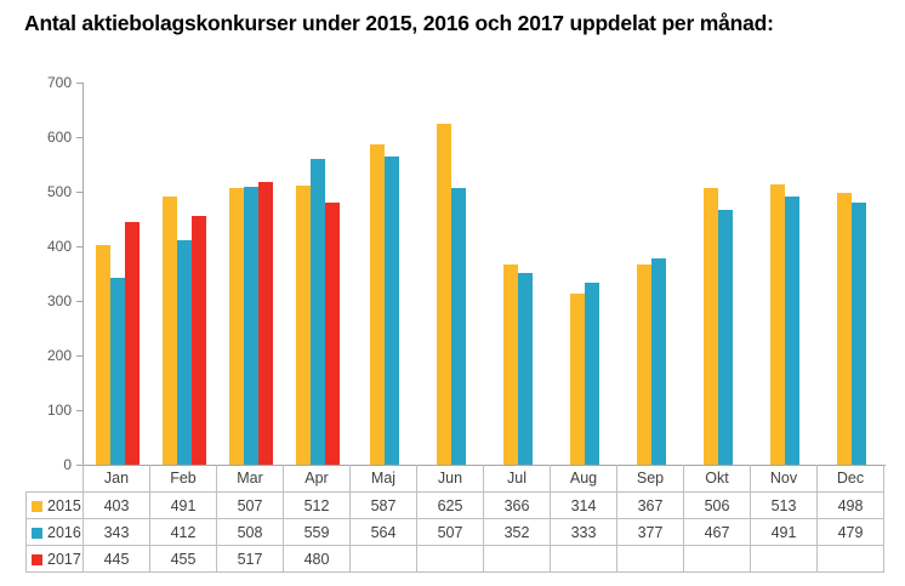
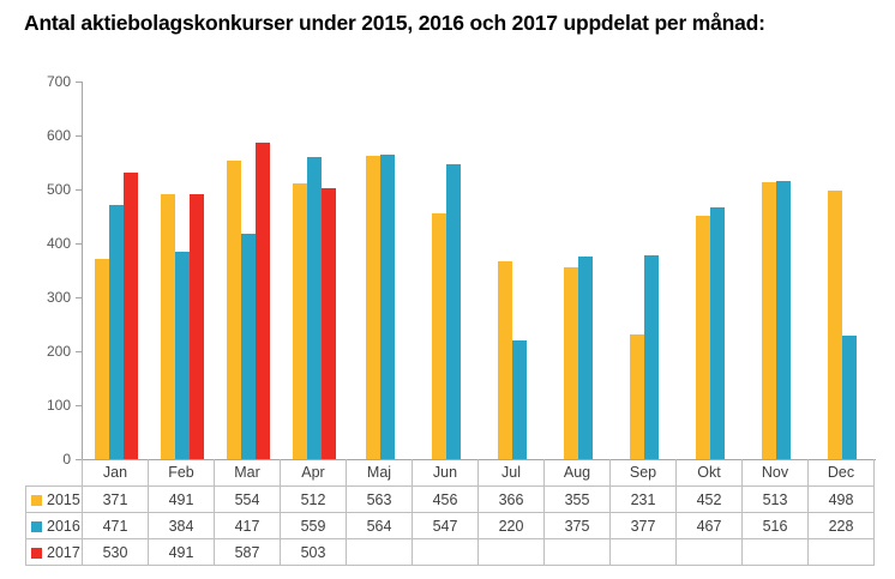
2015/Jan: 403 -> 371
2016/Jan: 343 -> 471
2017/Jan: 445 -> 530
2016/Feb: 412 -> 384
2017/Feb: 455 -> 491
2015/Mar: 507 -> 554
2016/Mar: 508 -> 417
2017/Mar: 517 -> 587
2017/Apr: 480 -> 503
2015/Maj: 587 -> 563
2015/Jun: 625 -> 456
2016/Jun: 507 -> 547
2016/Jul: 352 -> 220
2015/Aug: 314 -> 355
2016/Aug: 333 -> 375
2015/Sep: 367 -> 231
2015/Okt: 506 -> 452
2016/Nov: 491 -> 516
2016/Dec: 479 -> 228
